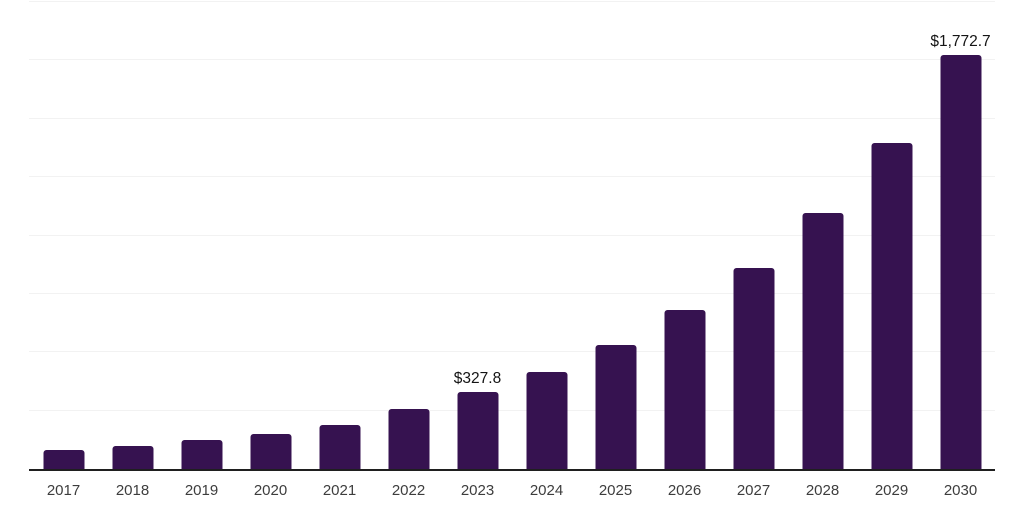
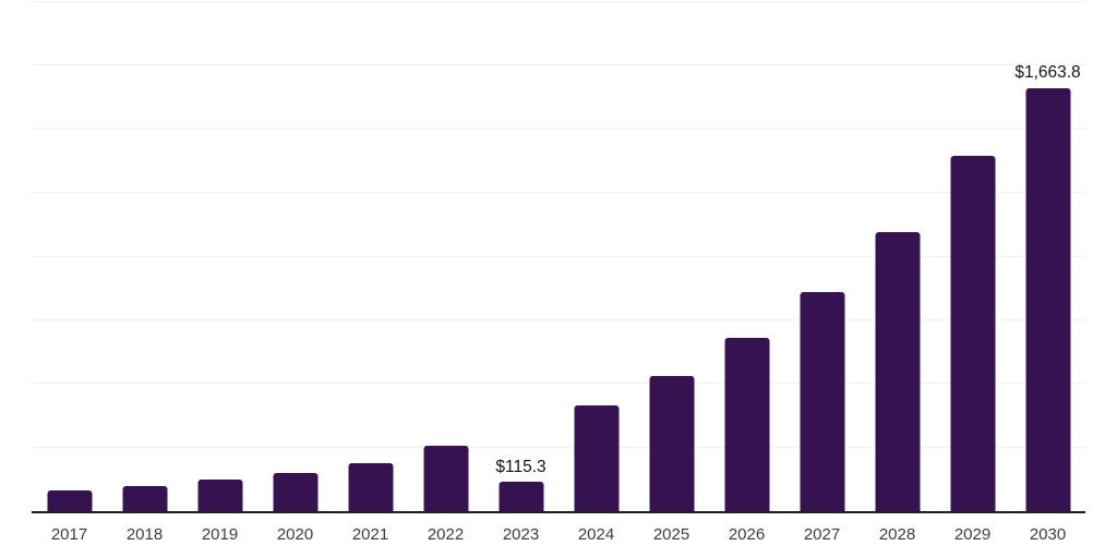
2023: $327.8 -> $115.3
2030: $1,772.7 -> $1,663.8
